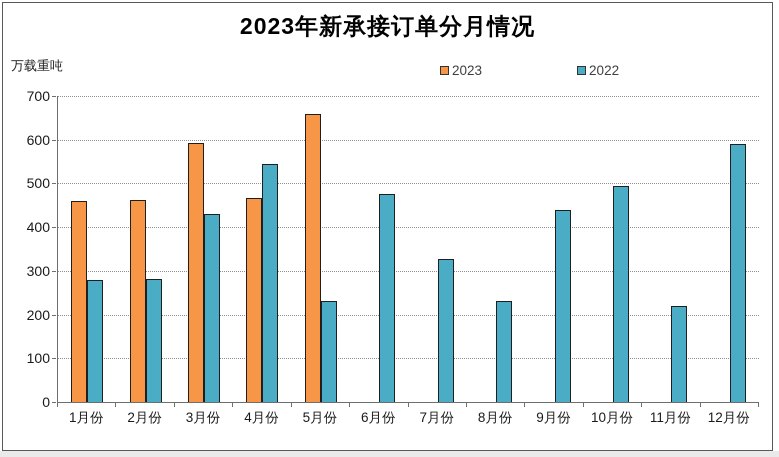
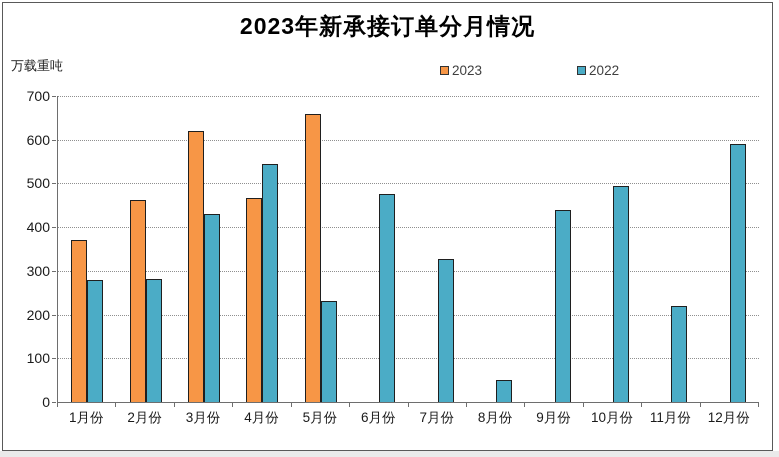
2023/1月份: 460 -> 370
2023/3月份: 590 -> 620
2022/8月份: 230 -> 50
